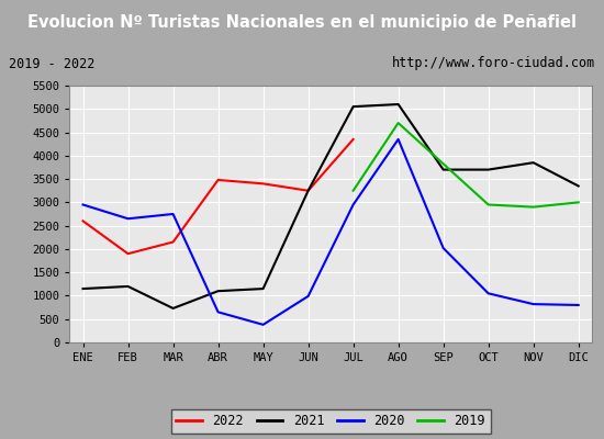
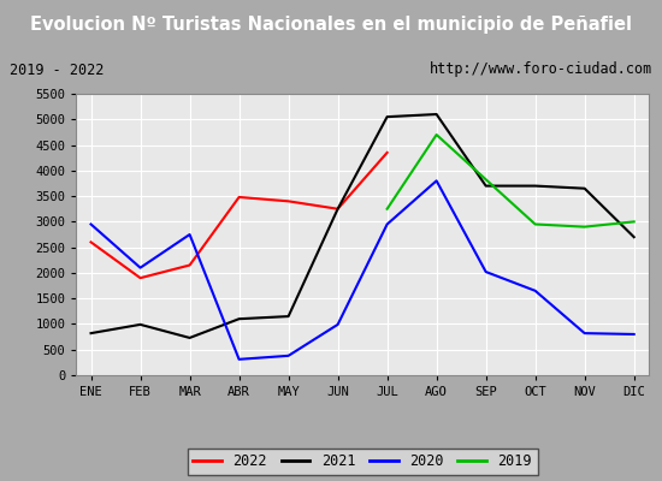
2021/ENE: 1150 -> 820
2021/FEB: 1200 -> 990
2020/FEB: 2650 -> 2100
2020/ABR: 650 -> 310
2020/AGO: 4350 -> 3800
2020/OCT: 1050 -> 1650
2021/NOV: 3850 -> 3650
2021/DIC: 3350 -> 2700
